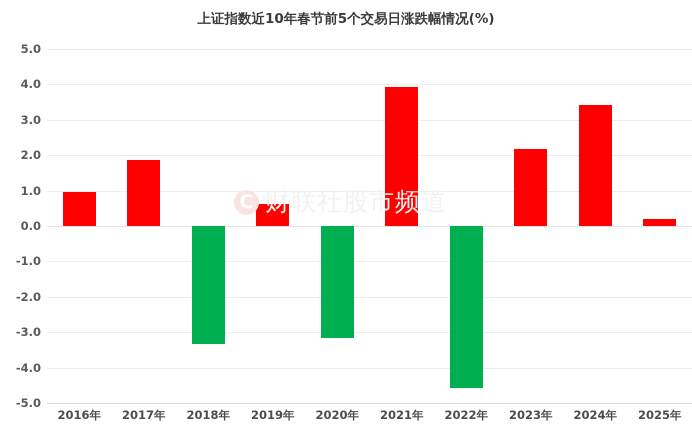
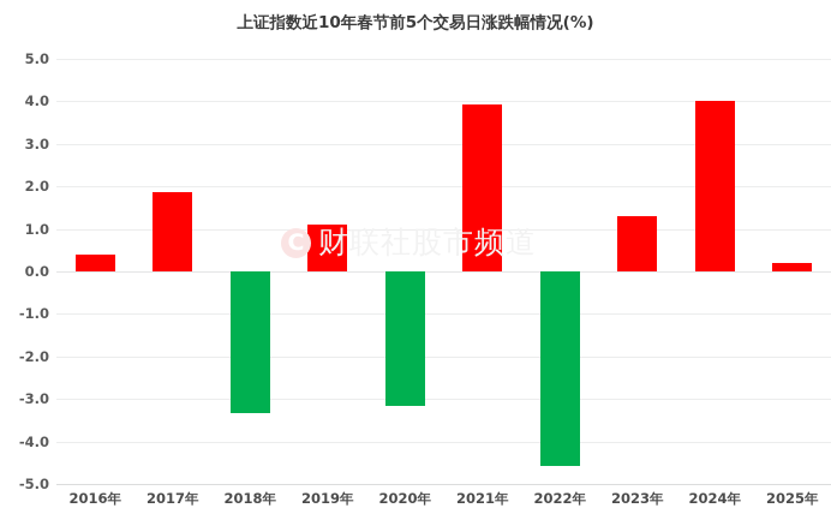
2016年: 0.9 -> 0.4
2019年: 0.6 -> 1.1
2023年: 2.2 -> 1.3
2024年: 3.4 -> 4.0
